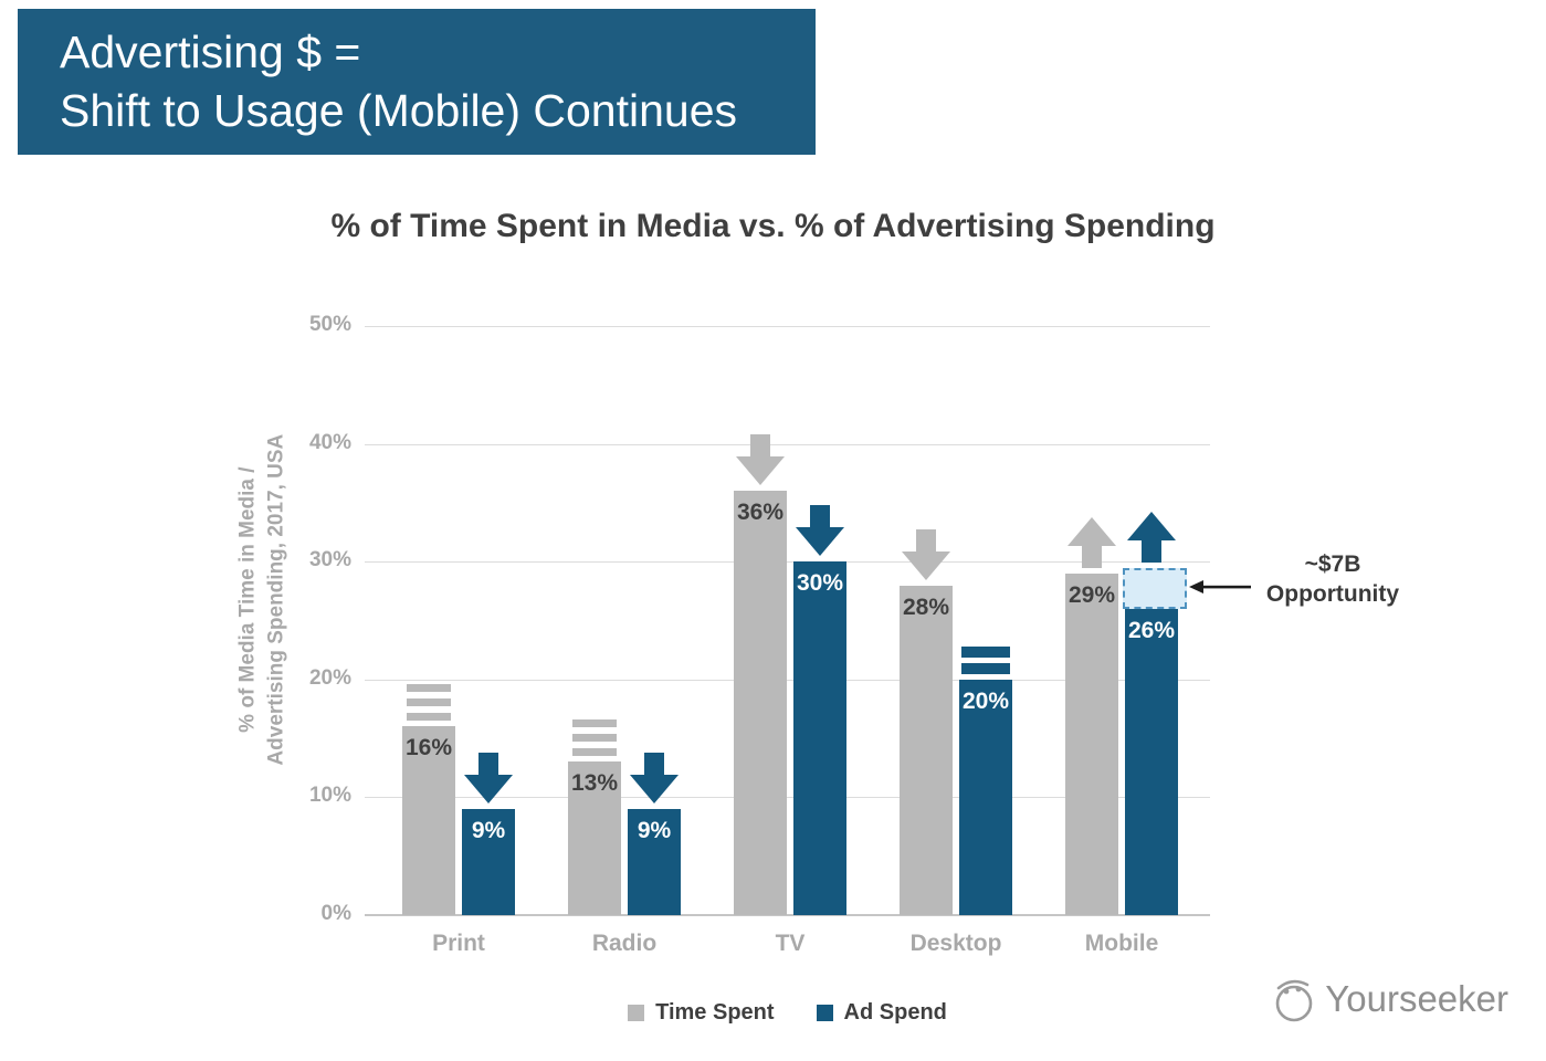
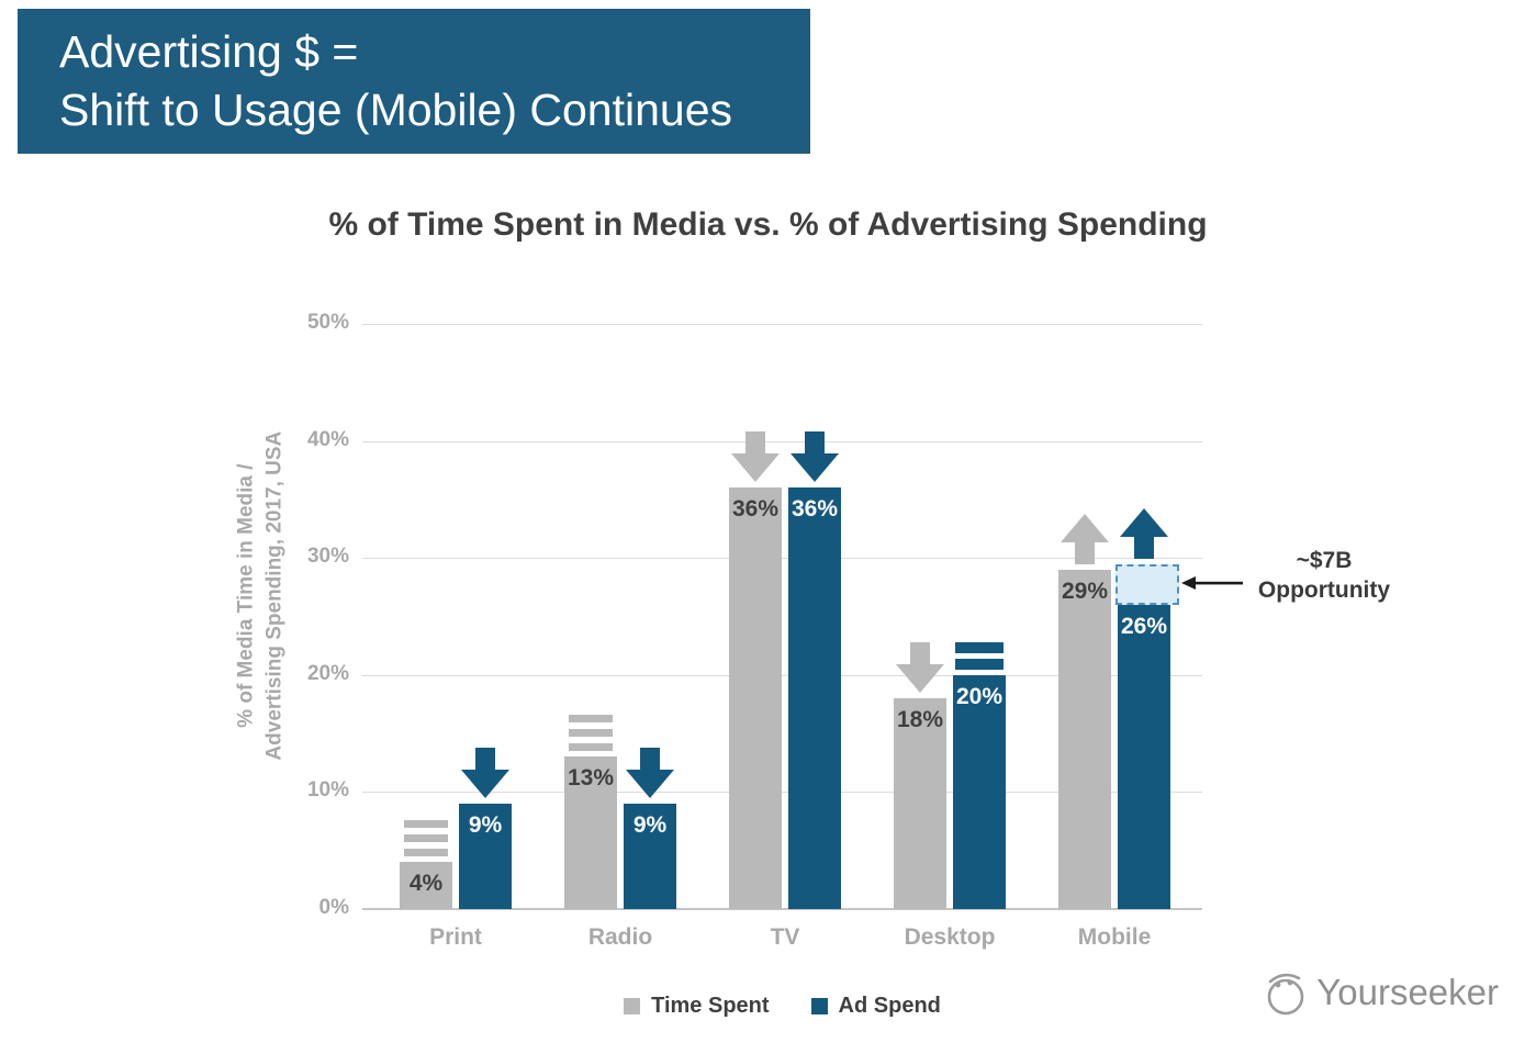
Time Spent/Print: 16% -> 4%
Ad Spend/TV: 30% -> 36%
Time Spent/Desktop: 28% -> 18%
